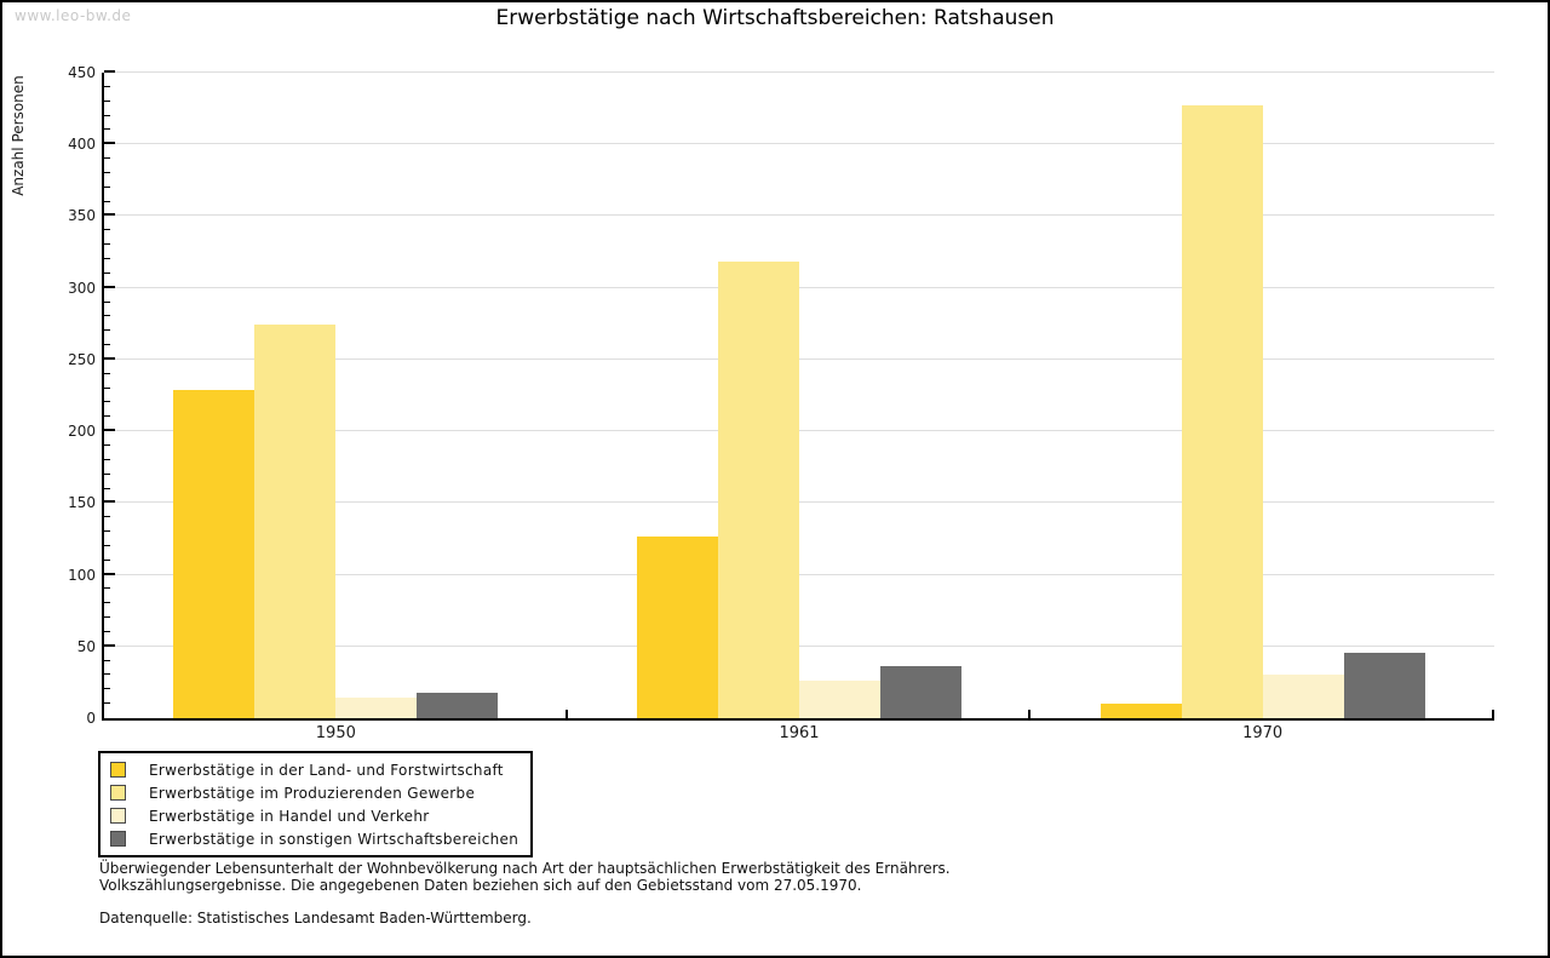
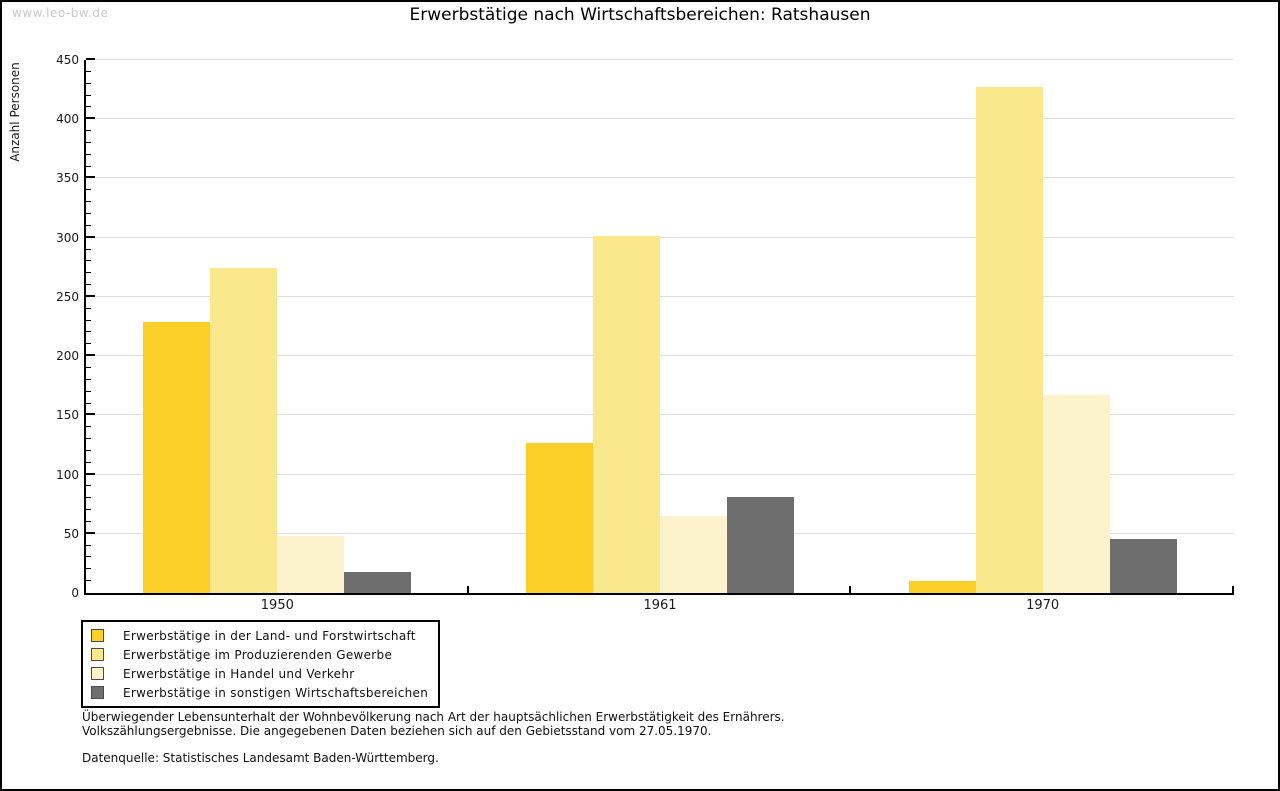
Erwerbstätige in Handel und Verkehr/1950: 14 -> 48
Erwerbstätige im Produzierenden Gewerbe/1961: 318 -> 301
Erwerbstätige in Handel und Verkehr/1961: 26 -> 65
Erwerbstätige in sonstigen Wirtschaftsbereichen/1961: 36 -> 81
Erwerbstätige in Handel und Verkehr/1970: 30 -> 167
